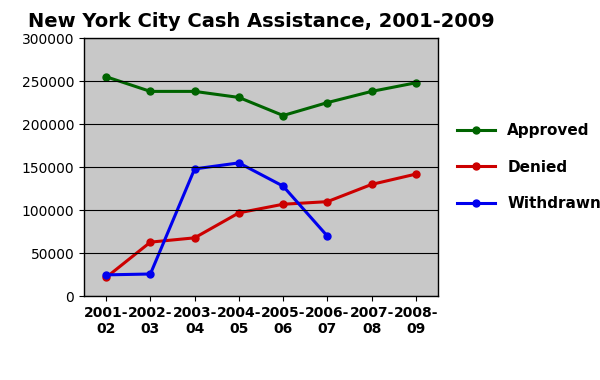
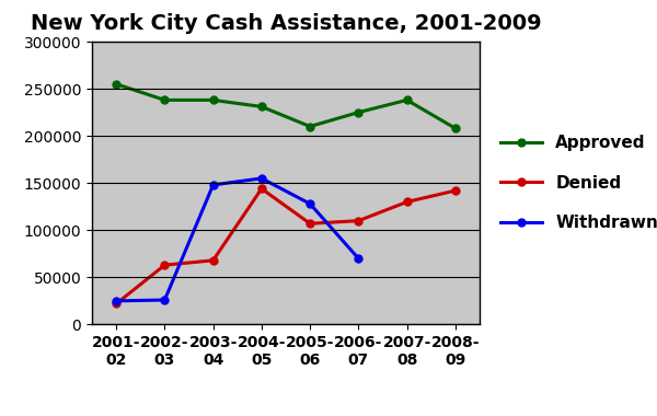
Denied/2004- 05: 97000 -> 144000
Approved/2008- 09: 248000 -> 208000
